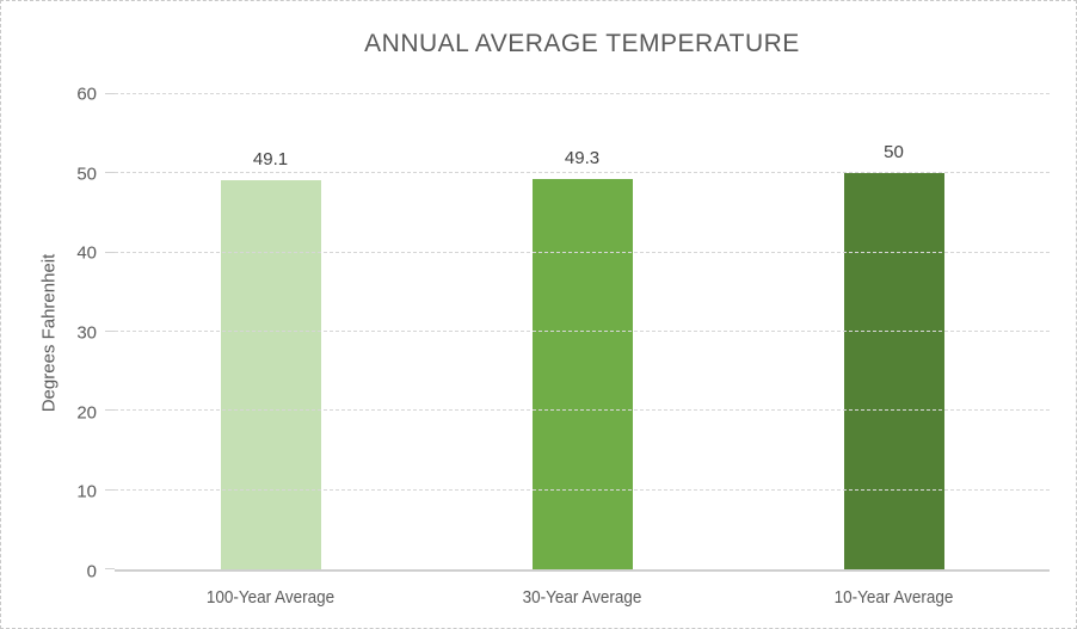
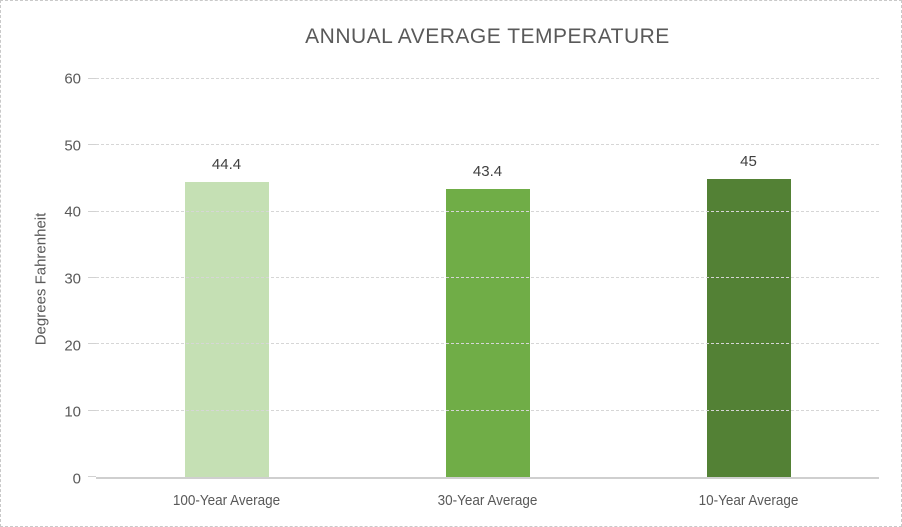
100-Year Average: 49.1 -> 44.4
30-Year Average: 49.3 -> 43.4
10-Year Average: 50 -> 45
